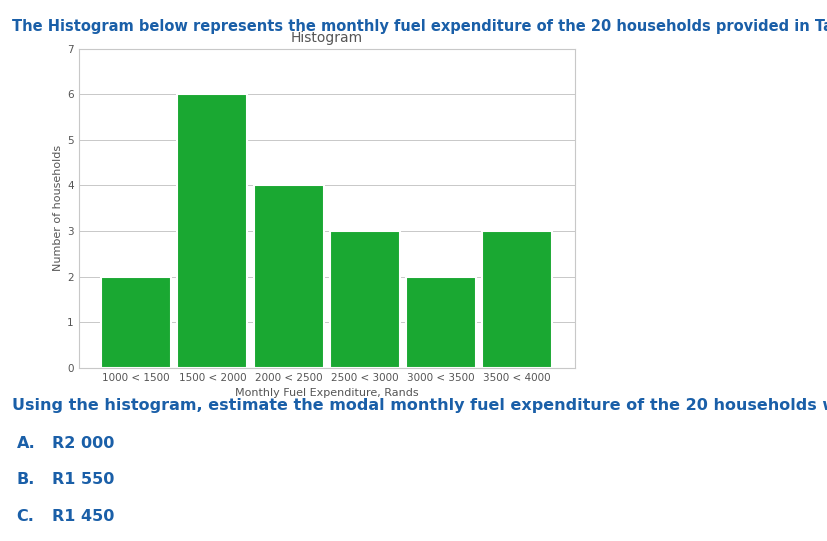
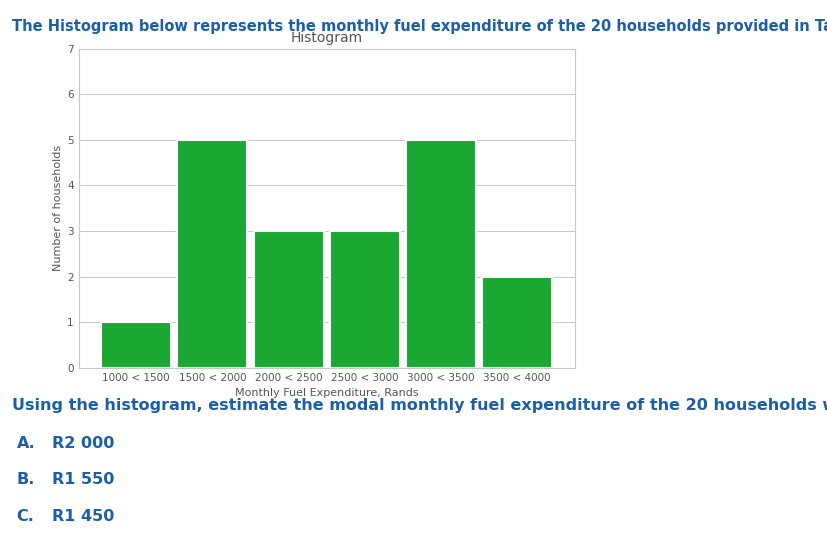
1000 < 1500: 2 -> 1
1500 < 2000: 6 -> 5
2000 < 2500: 4 -> 3
3000 < 3500: 2 -> 5
3500 < 4000: 3 -> 2
